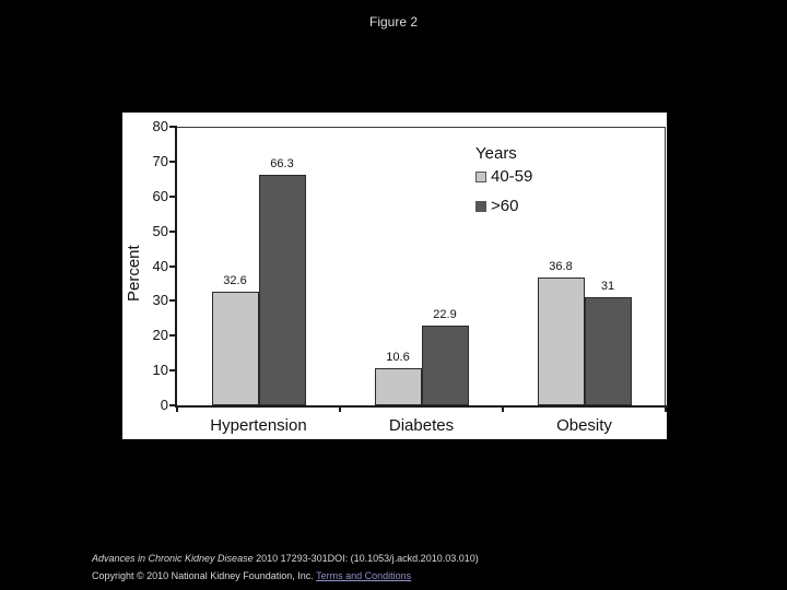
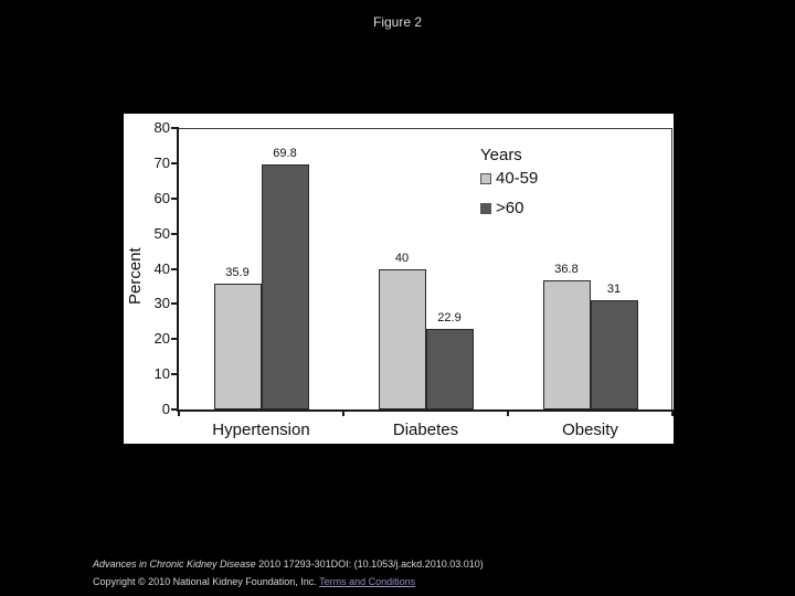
40-59/Hypertension: 32.6 -> 35.9
>60/Hypertension: 66.3 -> 69.8
40-59/Diabetes: 10.6 -> 40
